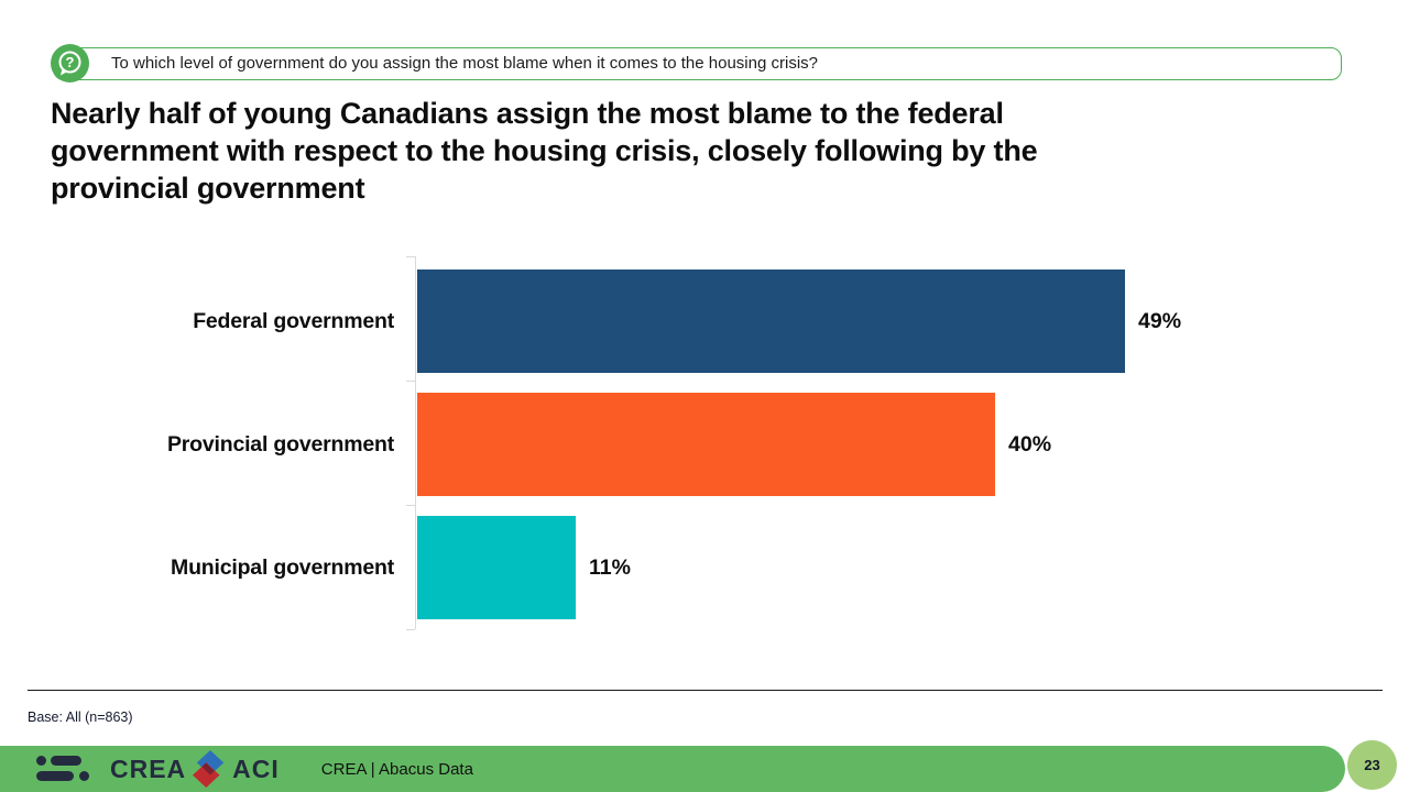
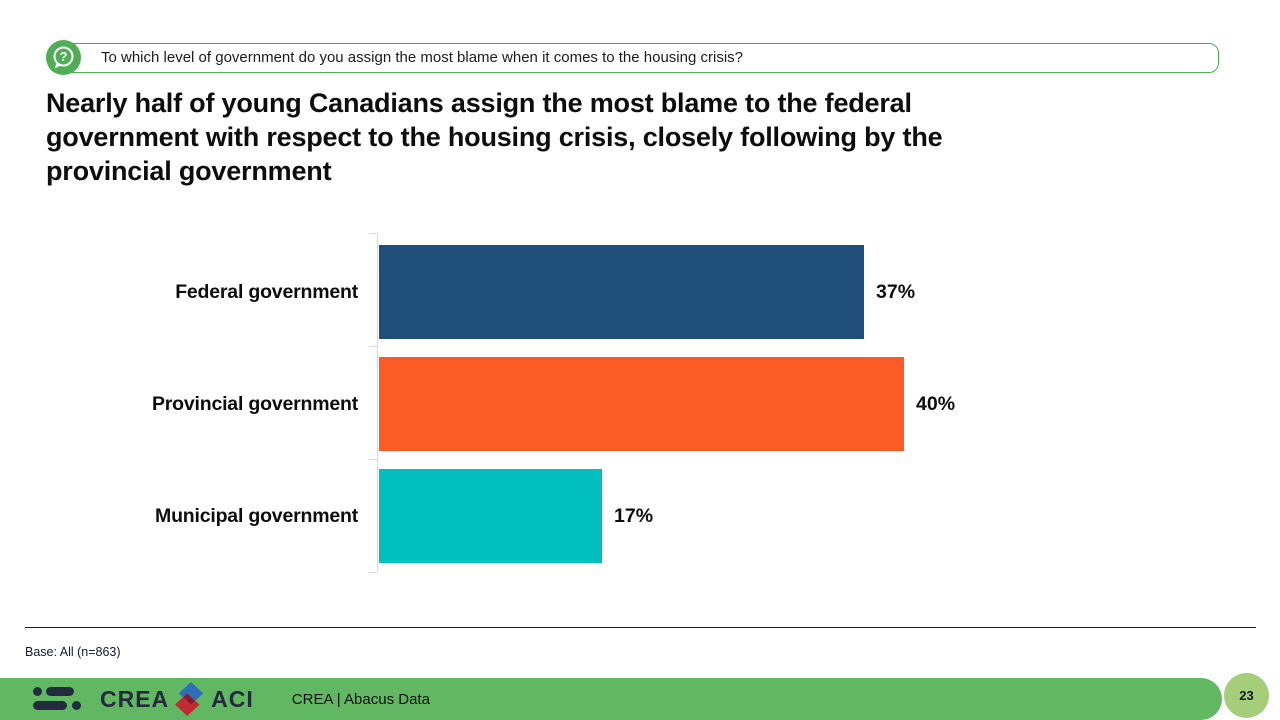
Federal government: 49% -> 37%
Municipal government: 11% -> 17%
